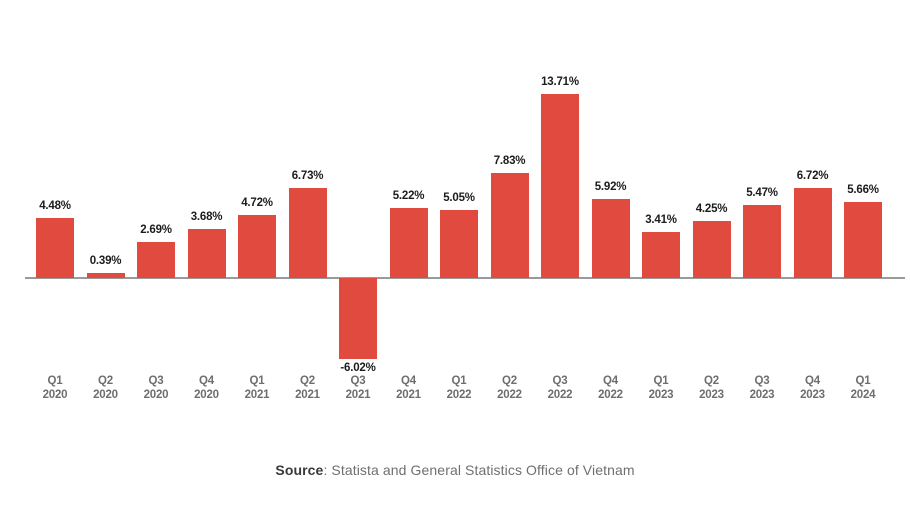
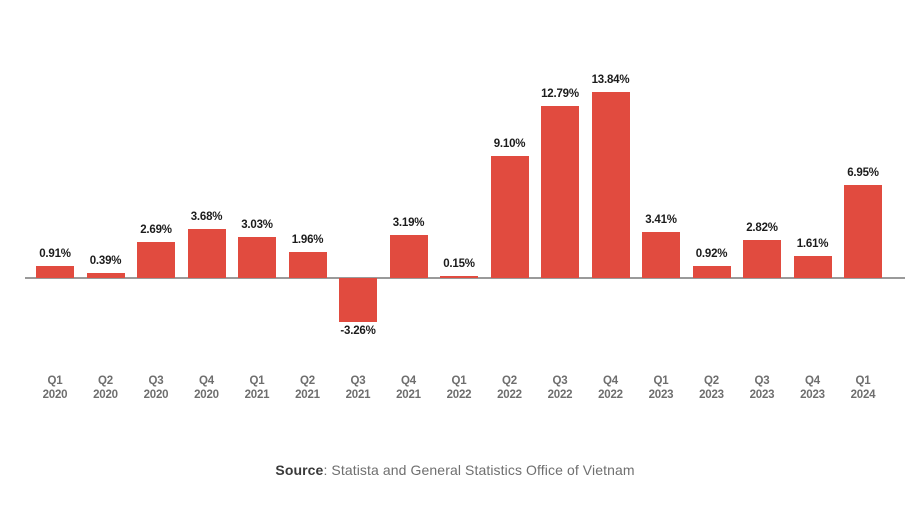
Q1 2020: 4.48% -> 0.91%
Q1 2021: 4.72% -> 3.03%
Q2 2021: 6.73% -> 1.96%
Q3 2021: -6.02% -> -3.26%
Q4 2021: 5.22% -> 3.19%
Q1 2022: 5.05% -> 0.15%
Q2 2022: 7.83% -> 9.10%
Q3 2022: 13.71% -> 12.79%
Q4 2022: 5.92% -> 13.84%
Q2 2023: 4.25% -> 0.92%
Q3 2023: 5.47% -> 2.82%
Q4 2023: 6.72% -> 1.61%
Q1 2024: 5.66% -> 6.95%
